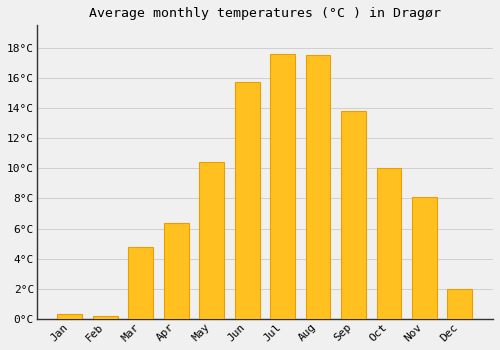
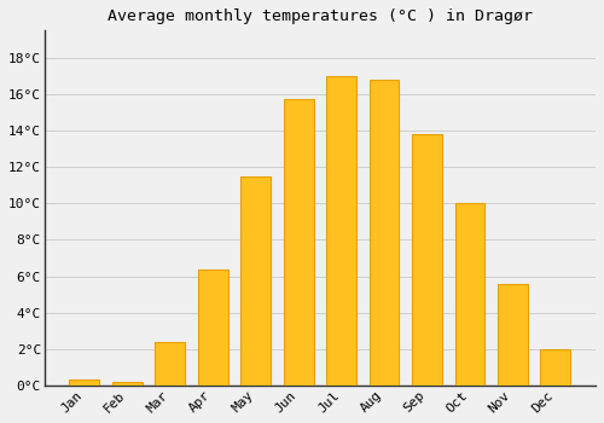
Mar: 4.8°C -> 2.4°C
May: 10.4°C -> 11.5°C
Jul: 17.6°C -> 17.0°C
Aug: 17.5°C -> 16.8°C
Nov: 8.1°C -> 5.6°C
